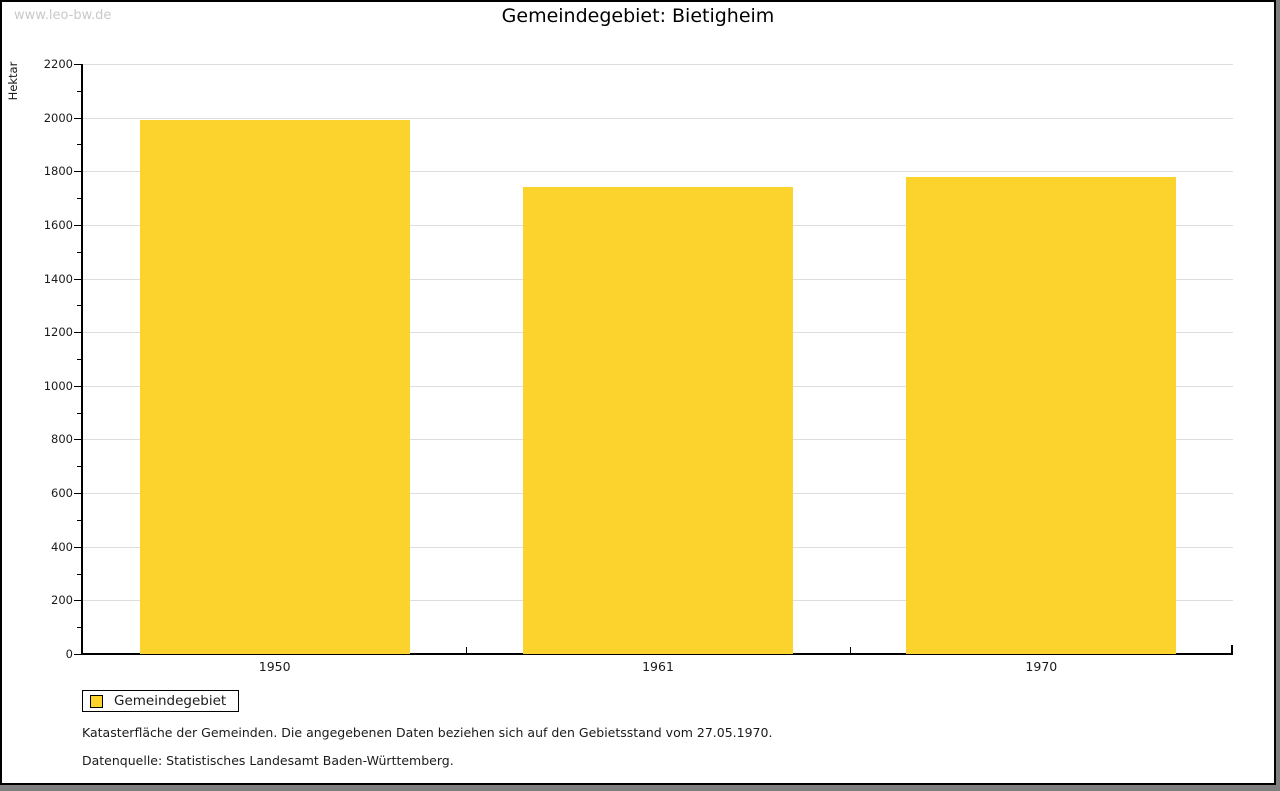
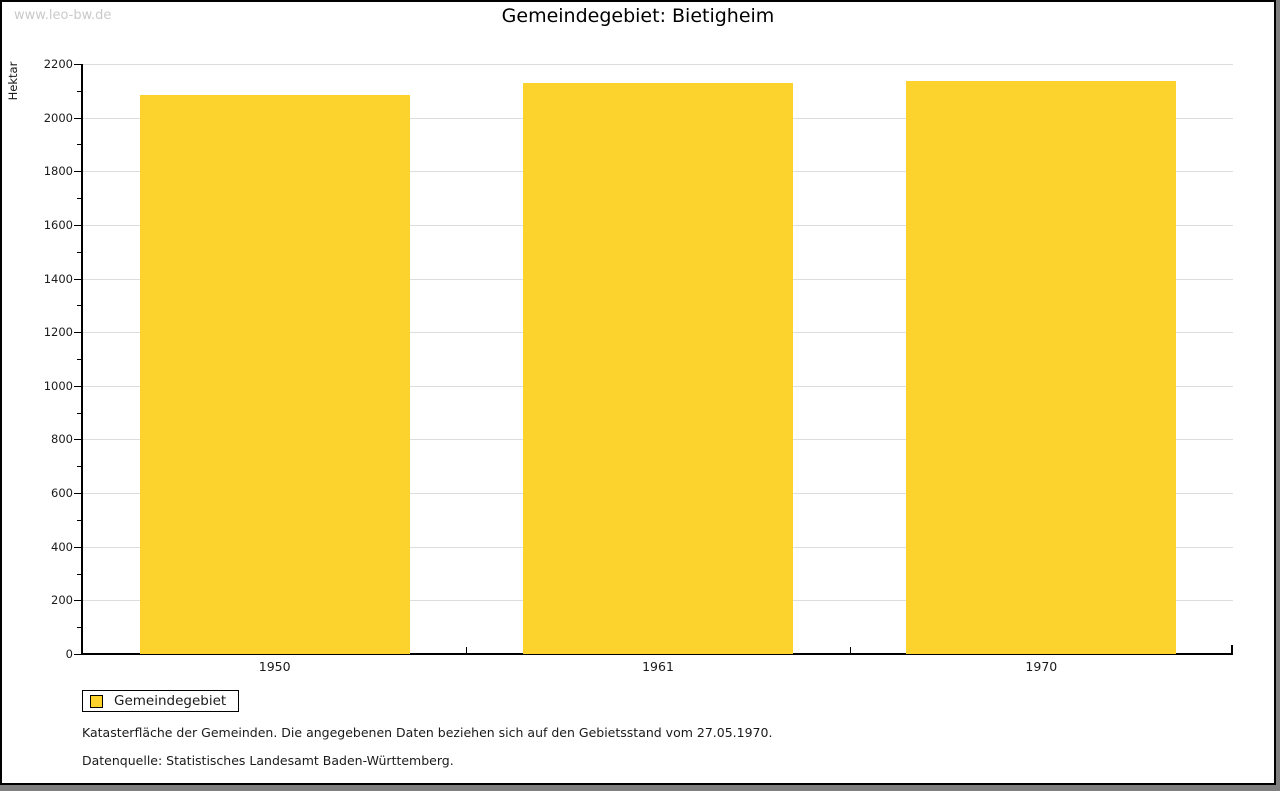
1950: 1990 -> 2080
1961: 1740 -> 2130
1970: 1780 -> 2140
